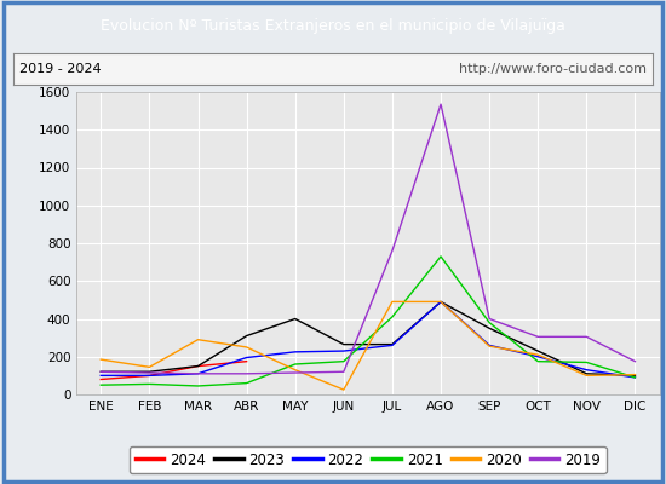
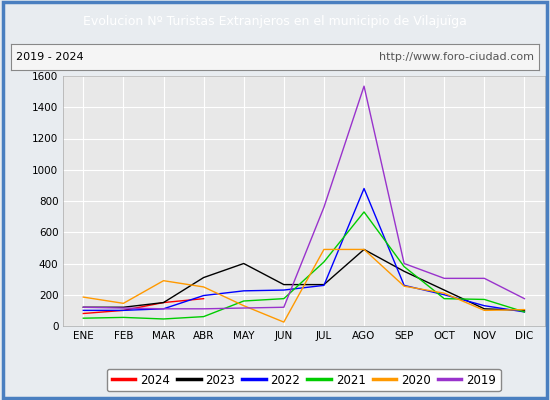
2022/AGO: 490 -> 880
